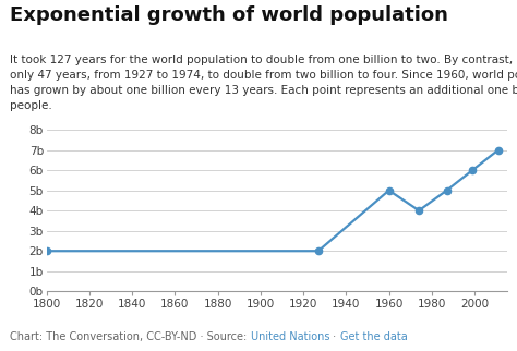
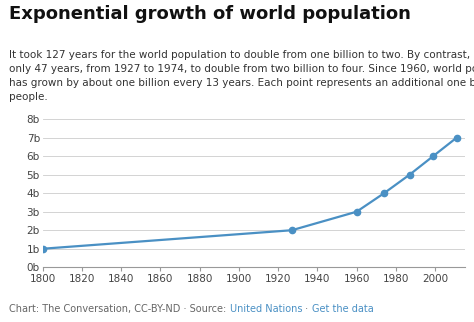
1800: 2b -> 1b
1960: 5b -> 3b
